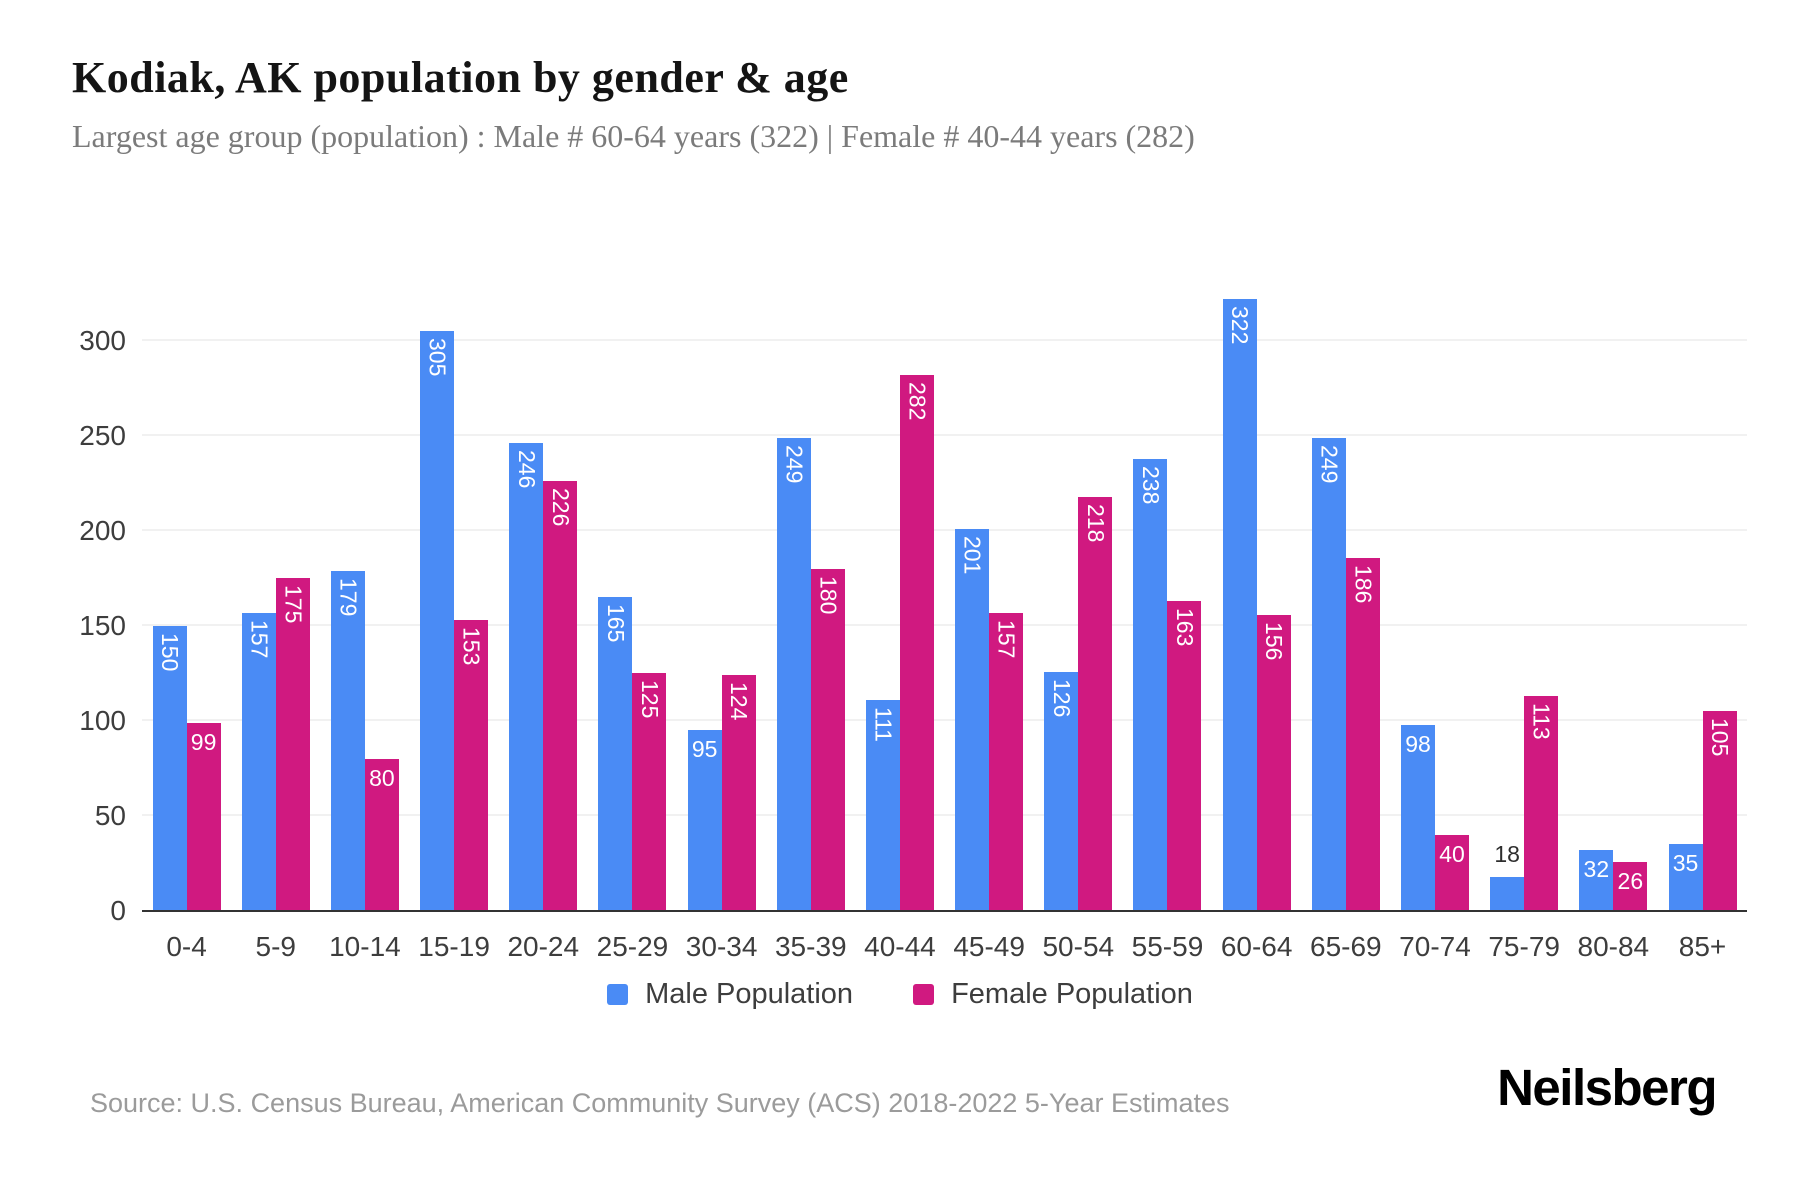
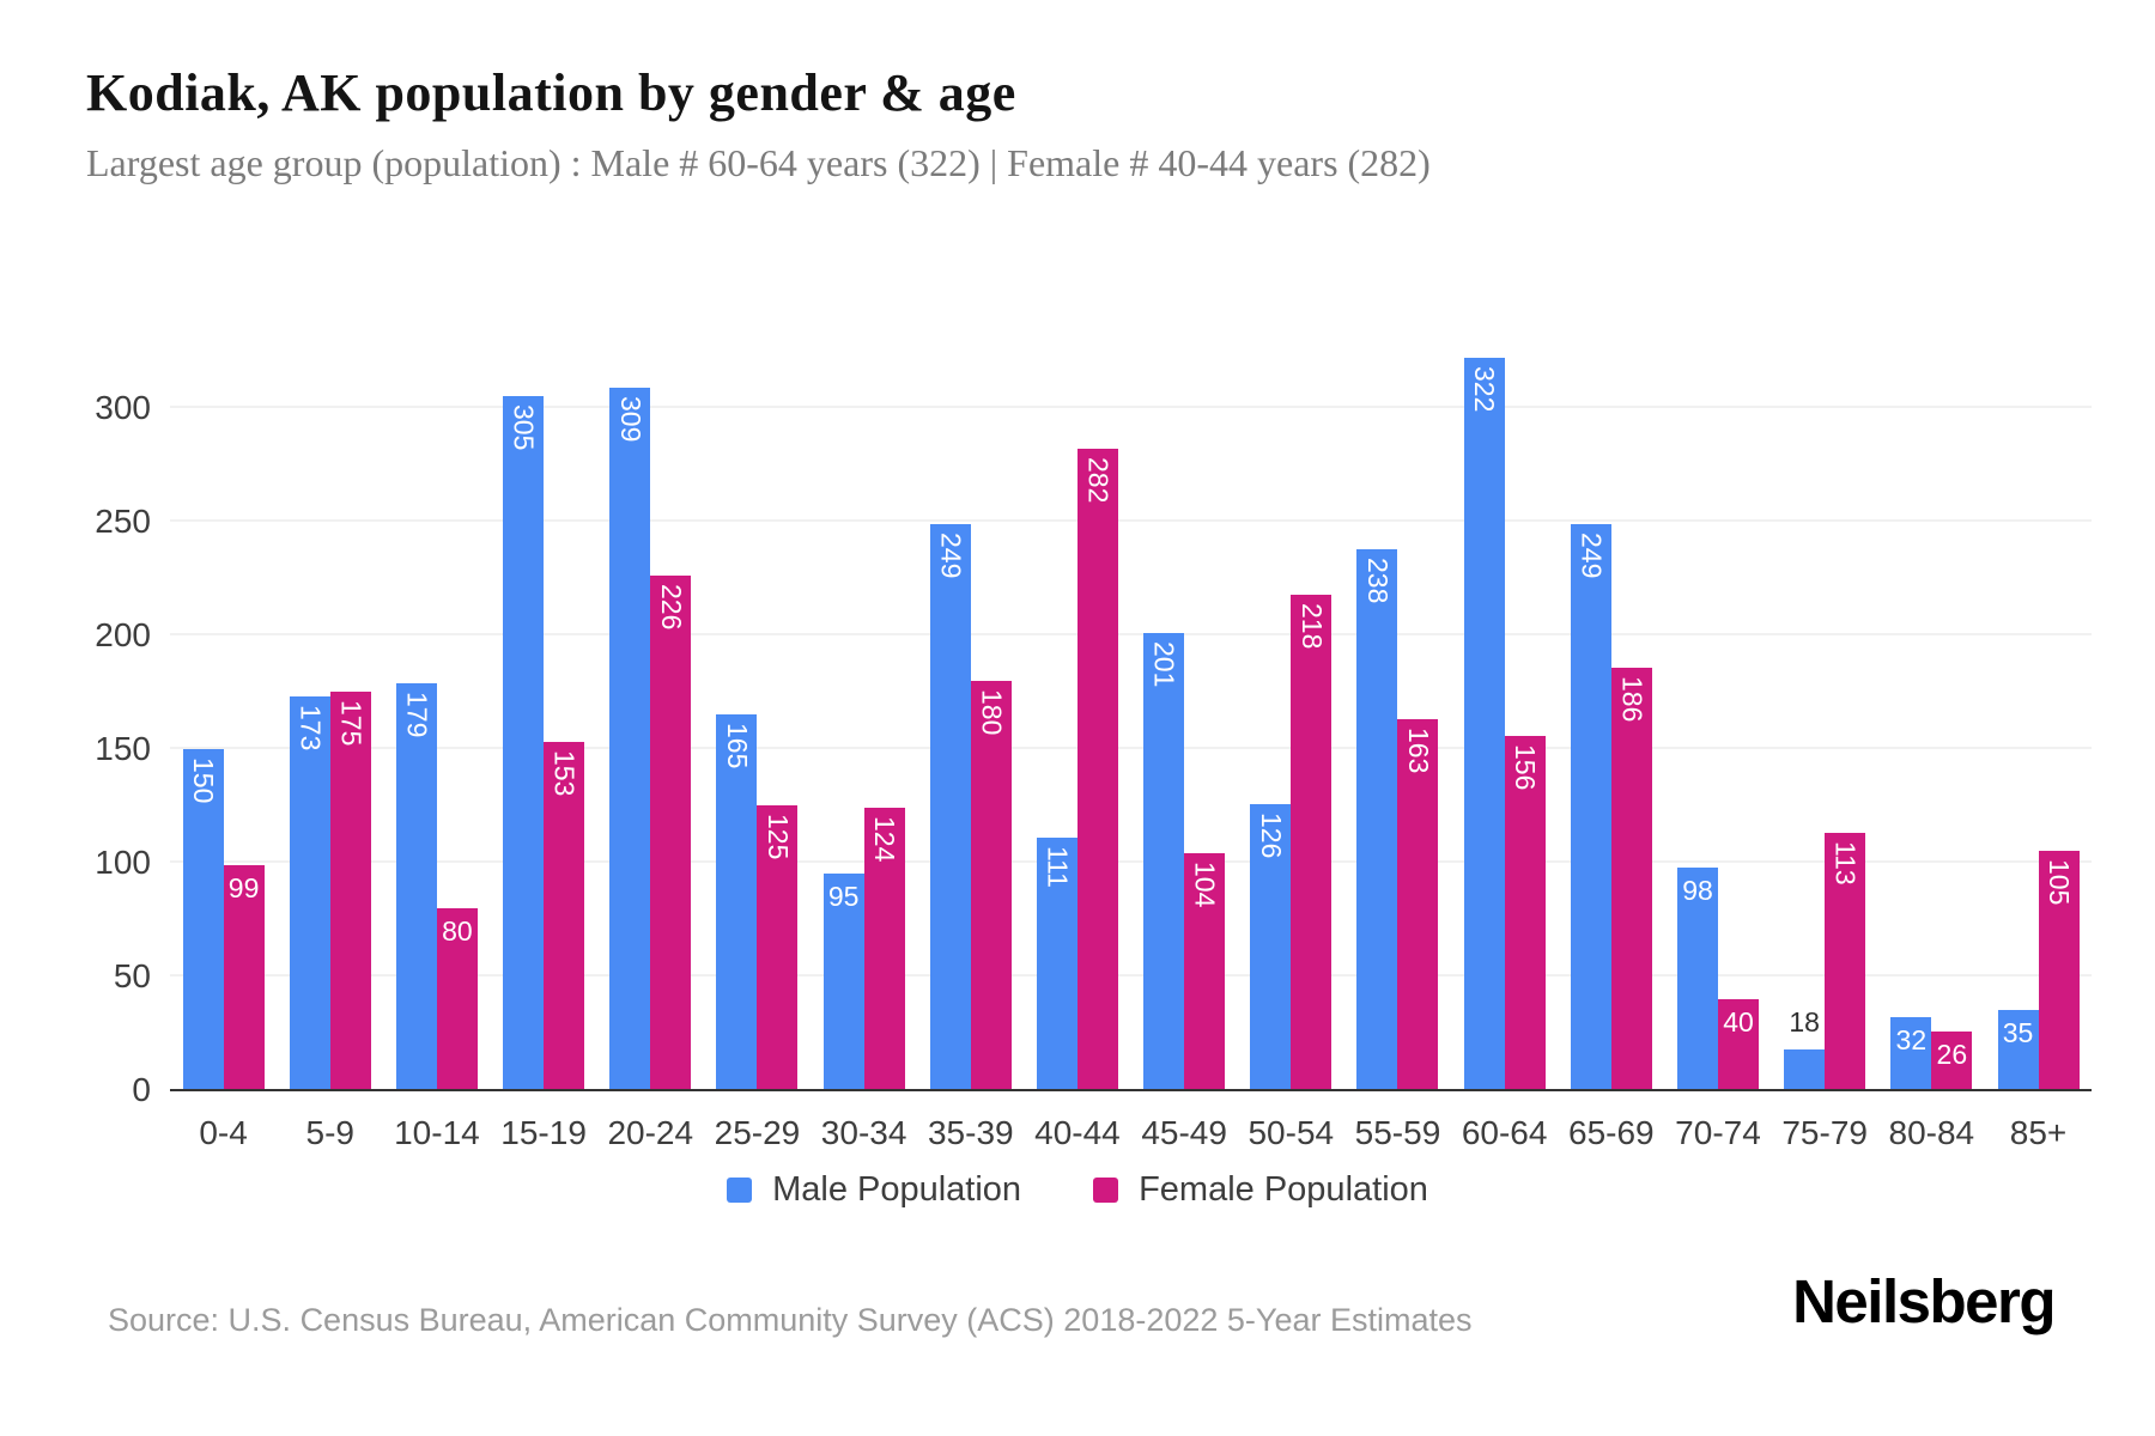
Male Population/5-9: 157 -> 173
Male Population/20-24: 246 -> 309
Female Population/45-49: 157 -> 104
